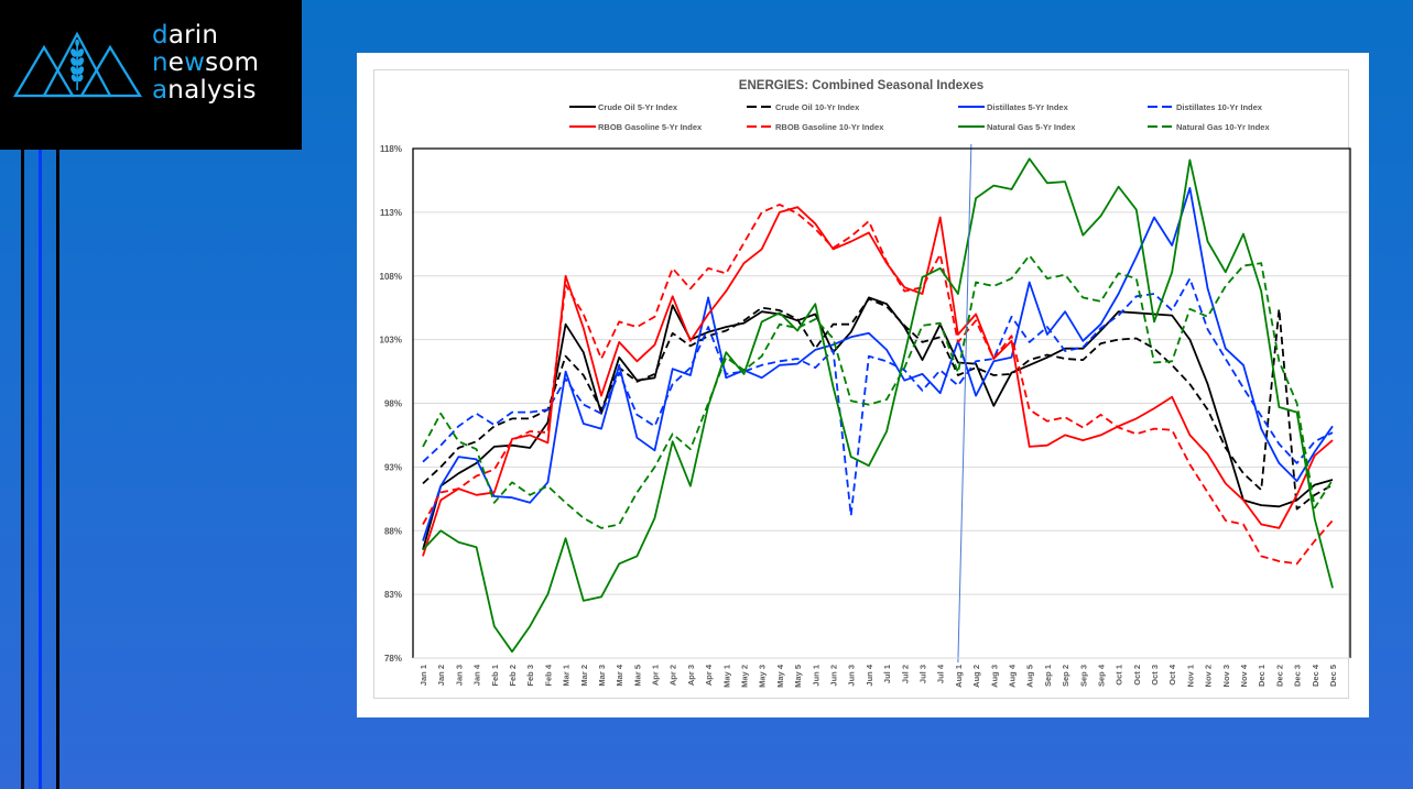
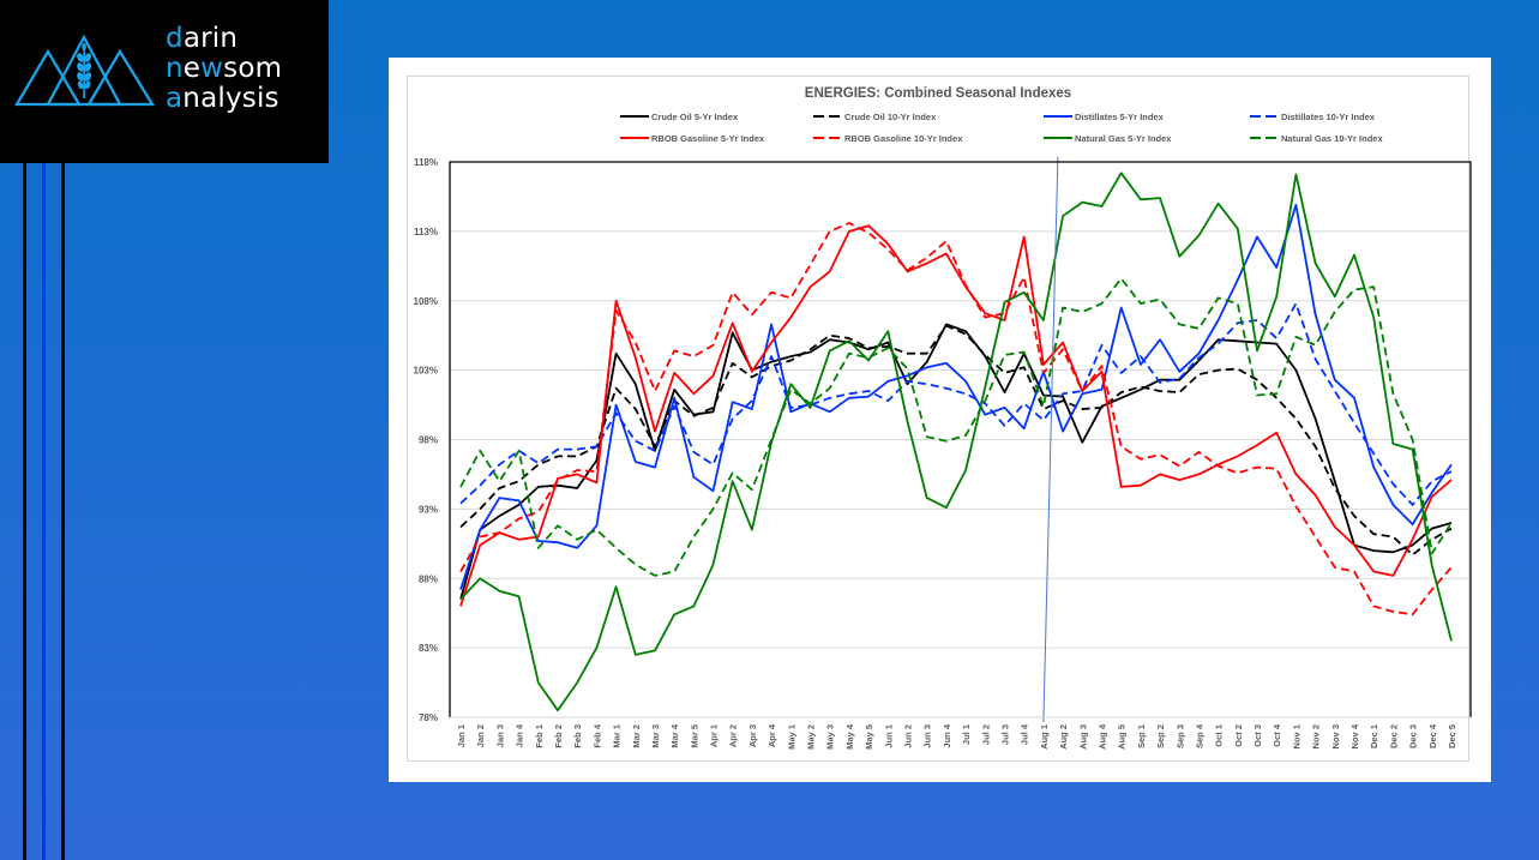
Natural Gas 10-Yr Index/Jan 4: 94.4% -> 97.2%
Crude Oil 10-Yr Index/Jun 1: 102.3% -> 104.7%
Distillates 10-Yr Index/Jun 3: 89.2% -> 102.0%
Crude Oil 10-Yr Index/Dec 2: 105.4% -> 91.0%
